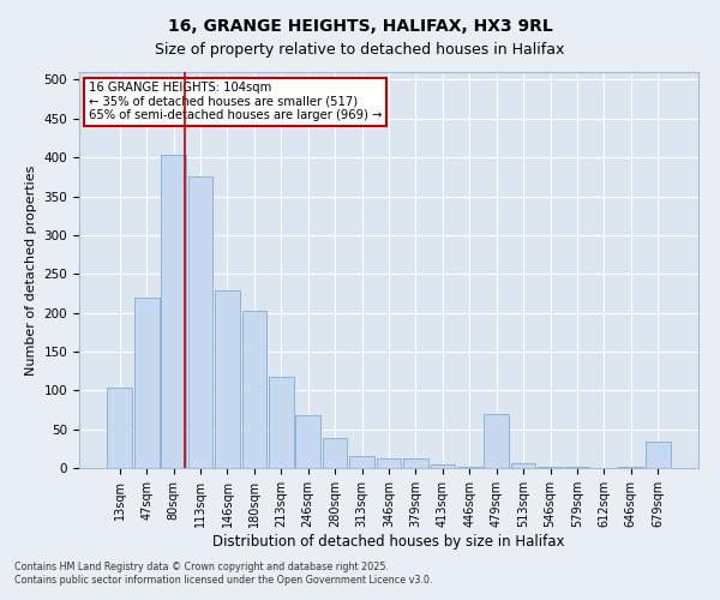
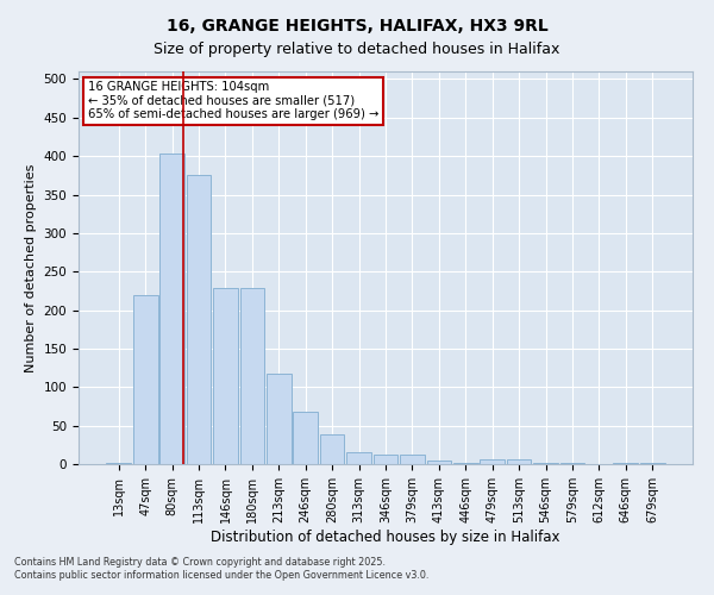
13sqm: 104 -> 2
180sqm: 202 -> 228
479sqm: 70 -> 6
679sqm: 34 -> 1
